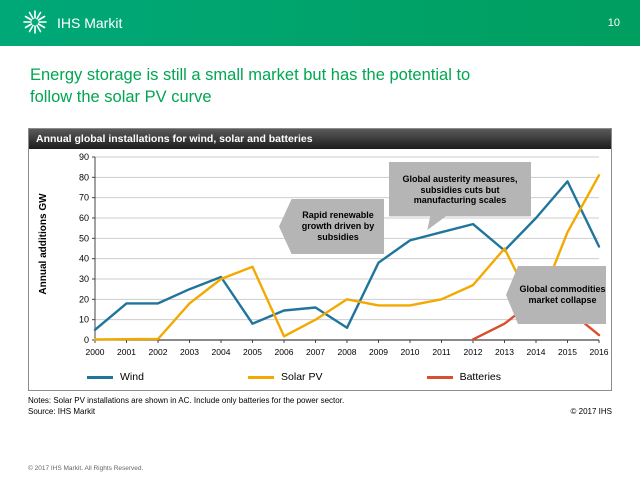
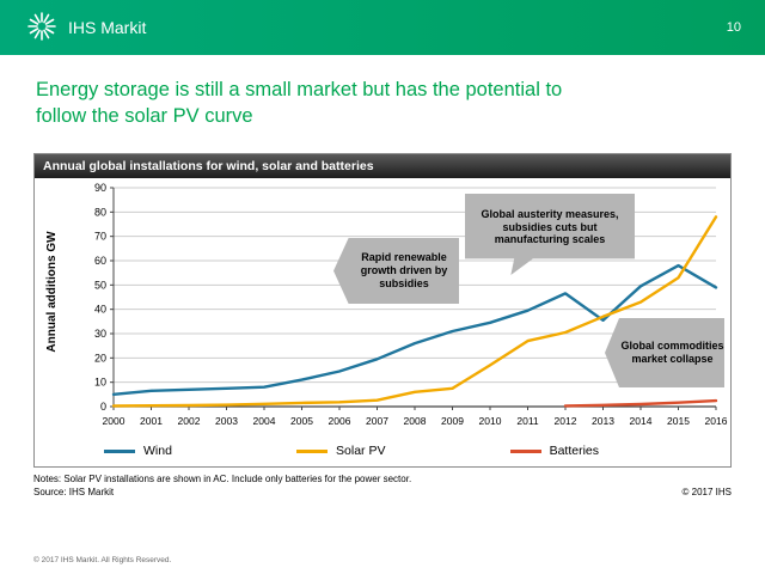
Wind/2001: 18 -> 6
Wind/2002: 18 -> 7
Wind/2003: 25 -> 8
Solar PV/2003: 18 -> 1
Wind/2004: 31 -> 8
Solar PV/2004: 30 -> 1
Wind/2005: 8 -> 11
Solar PV/2005: 36 -> 2
Wind/2007: 16 -> 20
Solar PV/2007: 10 -> 3
Wind/2008: 6 -> 26
Solar PV/2008: 20 -> 6
Wind/2009: 38 -> 31
Solar PV/2009: 17 -> 8
Wind/2010: 49 -> 34
Wind/2011: 53 -> 40
Solar PV/2011: 20 -> 27
Wind/2012: 57 -> 46
Solar PV/2012: 27 -> 30
Wind/2013: 44 -> 36
Solar PV/2013: 45 -> 37
Batteries/2013: 8 -> 1
Wind/2014: 60 -> 50
Solar PV/2014: 14 -> 43
Batteries/2014: 20 -> 1
Wind/2015: 78 -> 58
Batteries/2015: 15 -> 2
Wind/2016: 46 -> 49
Solar PV/2016: 81 -> 78
